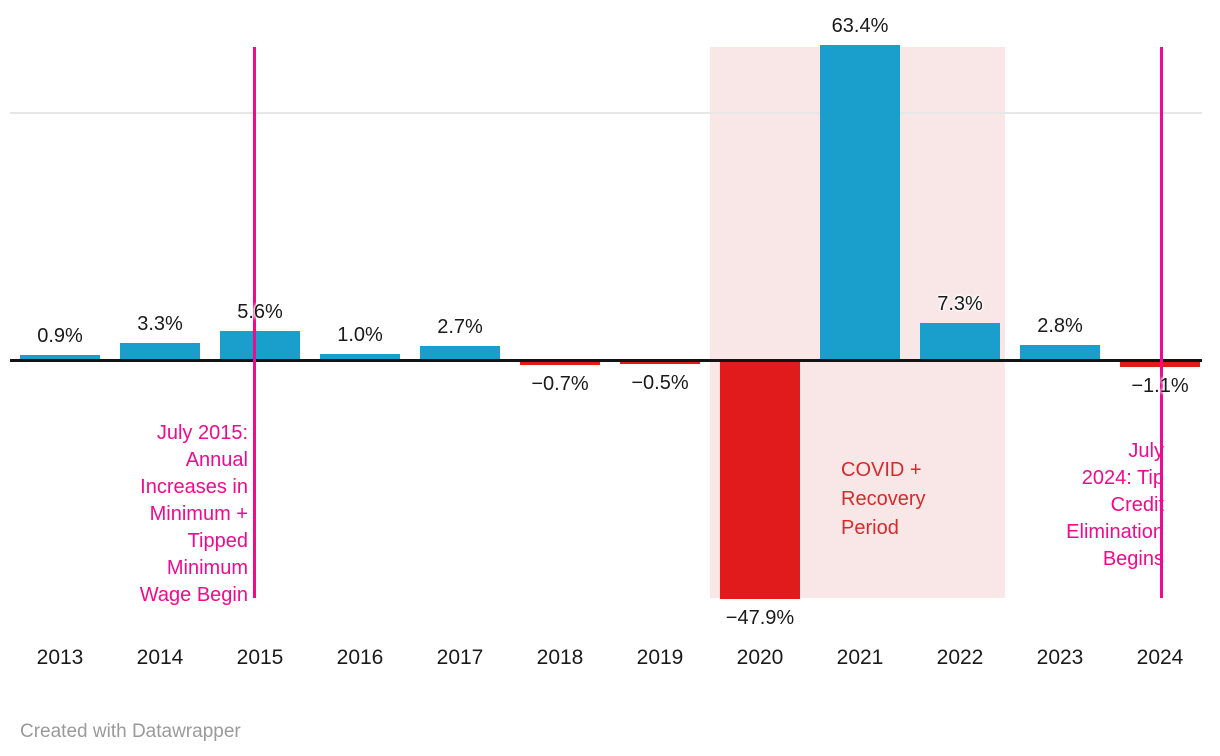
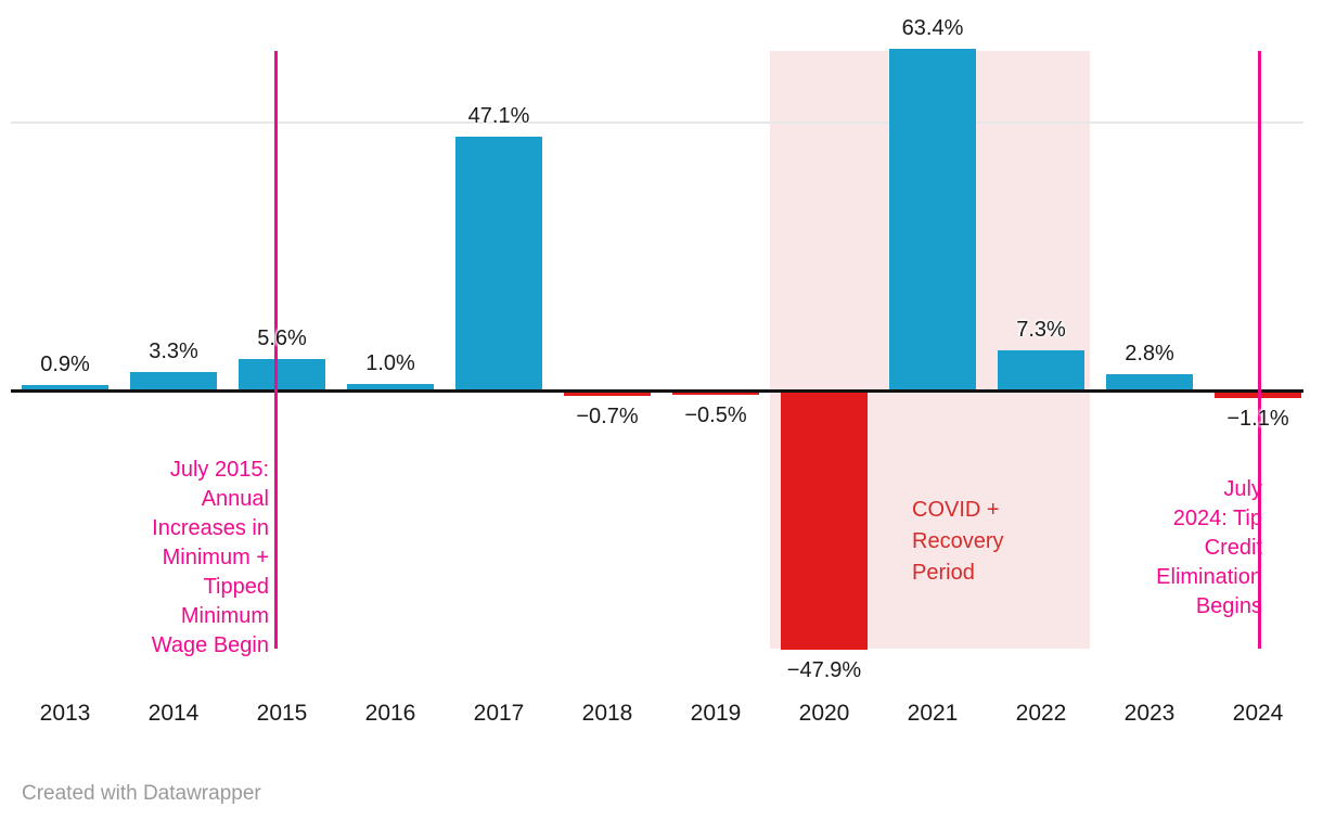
2017: 2.7% -> 47.1%
